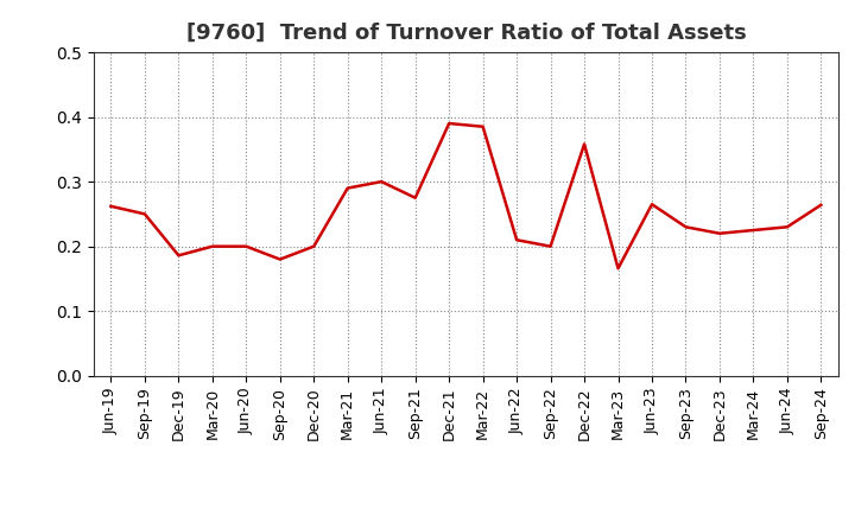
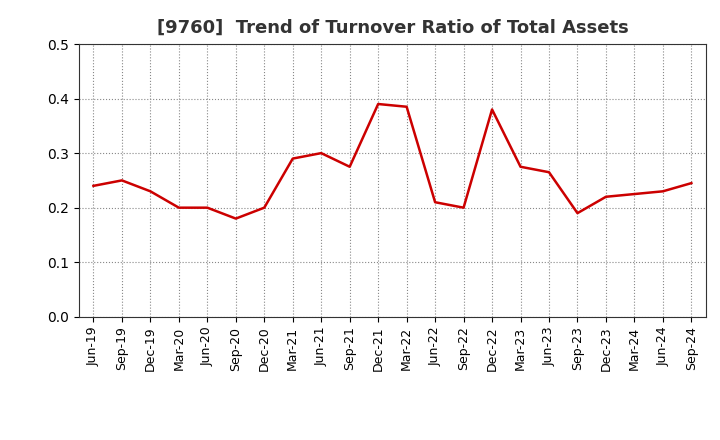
Jun-19: 0.262 -> 0.240
Dec-19: 0.186 -> 0.230
Dec-22: 0.358 -> 0.380
Mar-23: 0.166 -> 0.275
Sep-23: 0.230 -> 0.190
Sep-24: 0.264 -> 0.245
